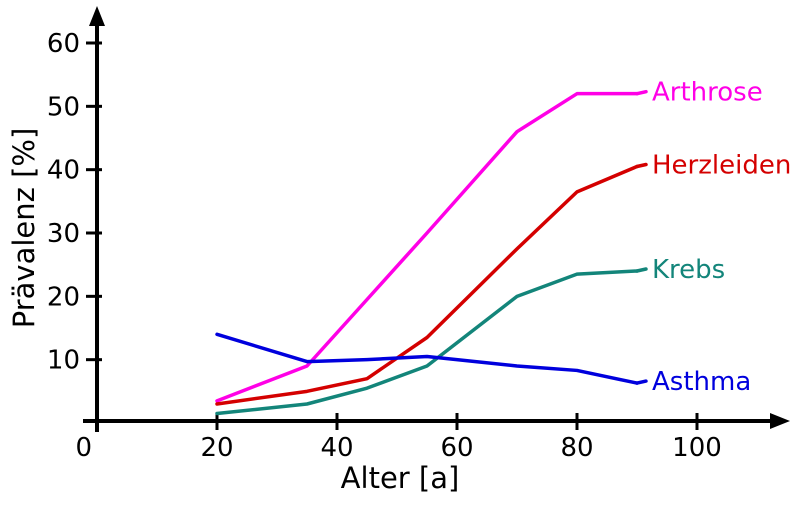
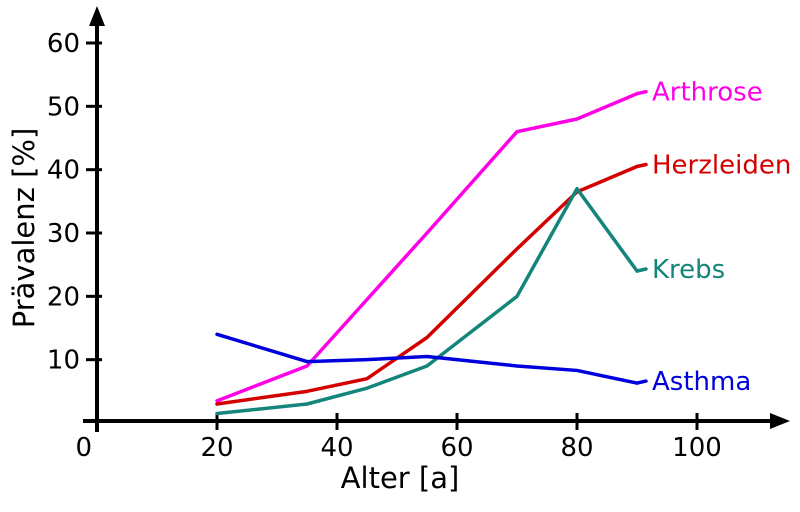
Arthrose/80: 52 -> 48
Krebs/80: 24 -> 37
